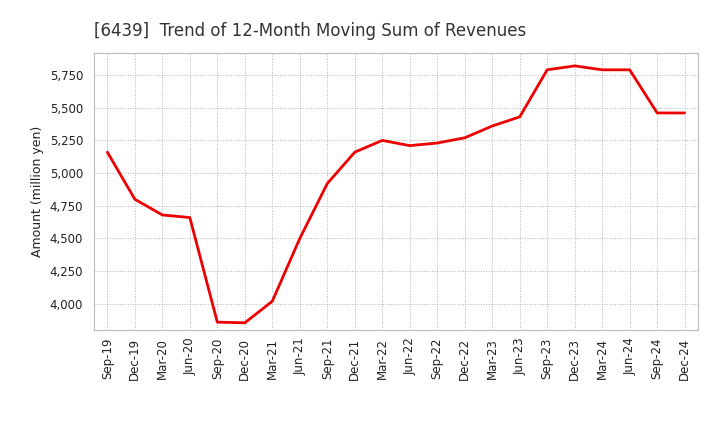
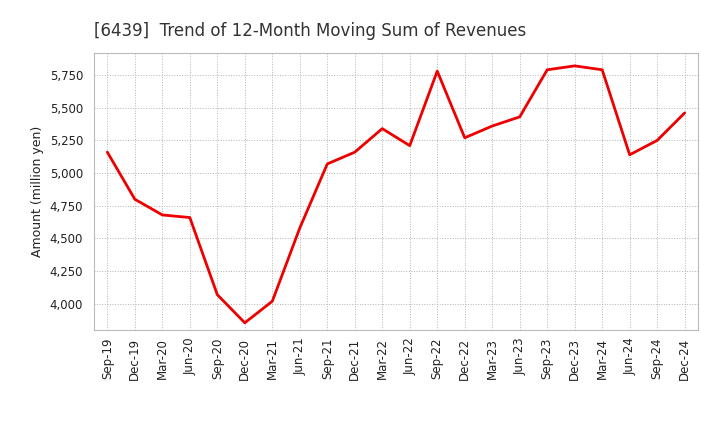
Sep-20: 3,860 -> 4,070
Jun-21: 4,500 -> 4,580
Sep-21: 4,920 -> 5,070
Mar-22: 5,250 -> 5,340
Sep-22: 5,230 -> 5,780
Jun-24: 5,790 -> 5,140
Sep-24: 5,460 -> 5,250
